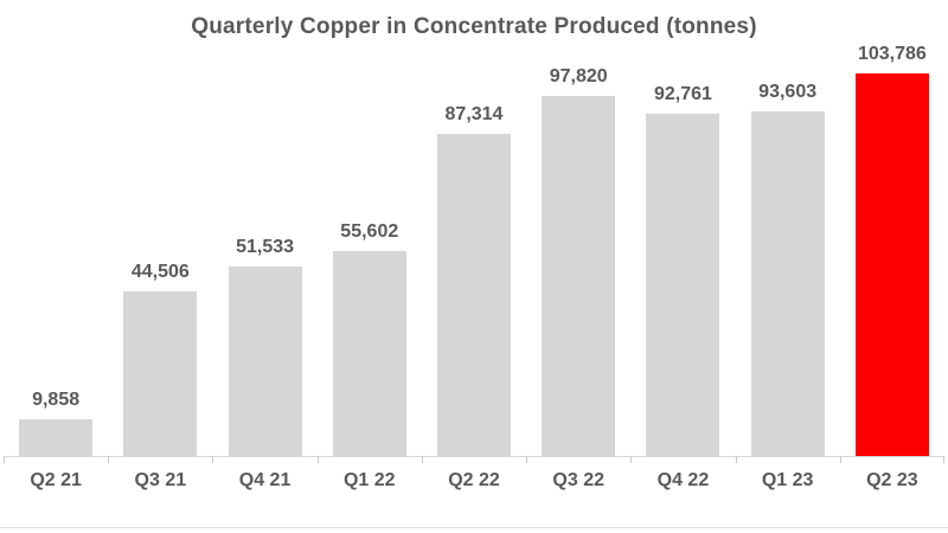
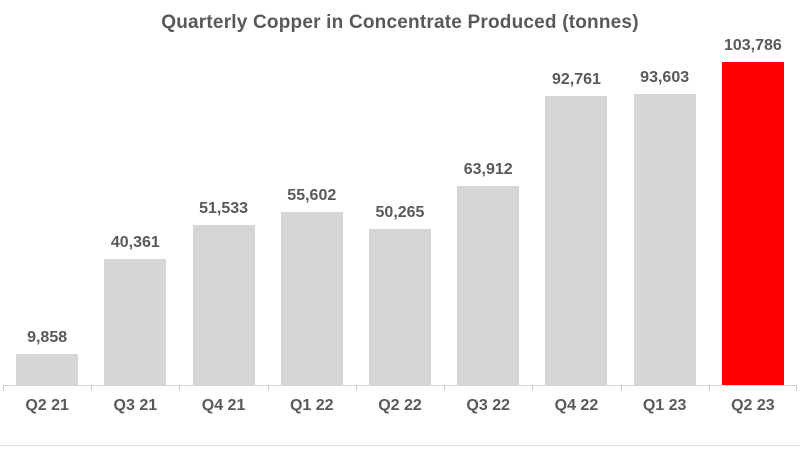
Q3 21: 44,506 -> 40,361
Q2 22: 87,314 -> 50,265
Q3 22: 97,820 -> 63,912
